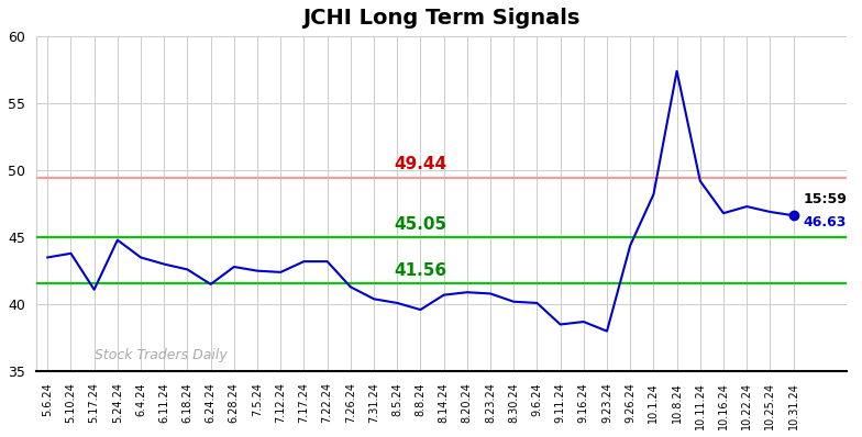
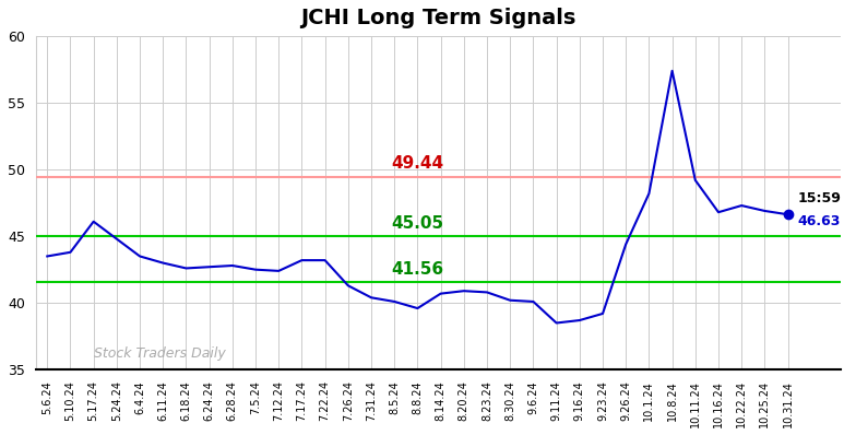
5.17.24: 41.1 -> 46.1
6.24.24: 41.5 -> 42.7
9.23.24: 38.0 -> 39.2
